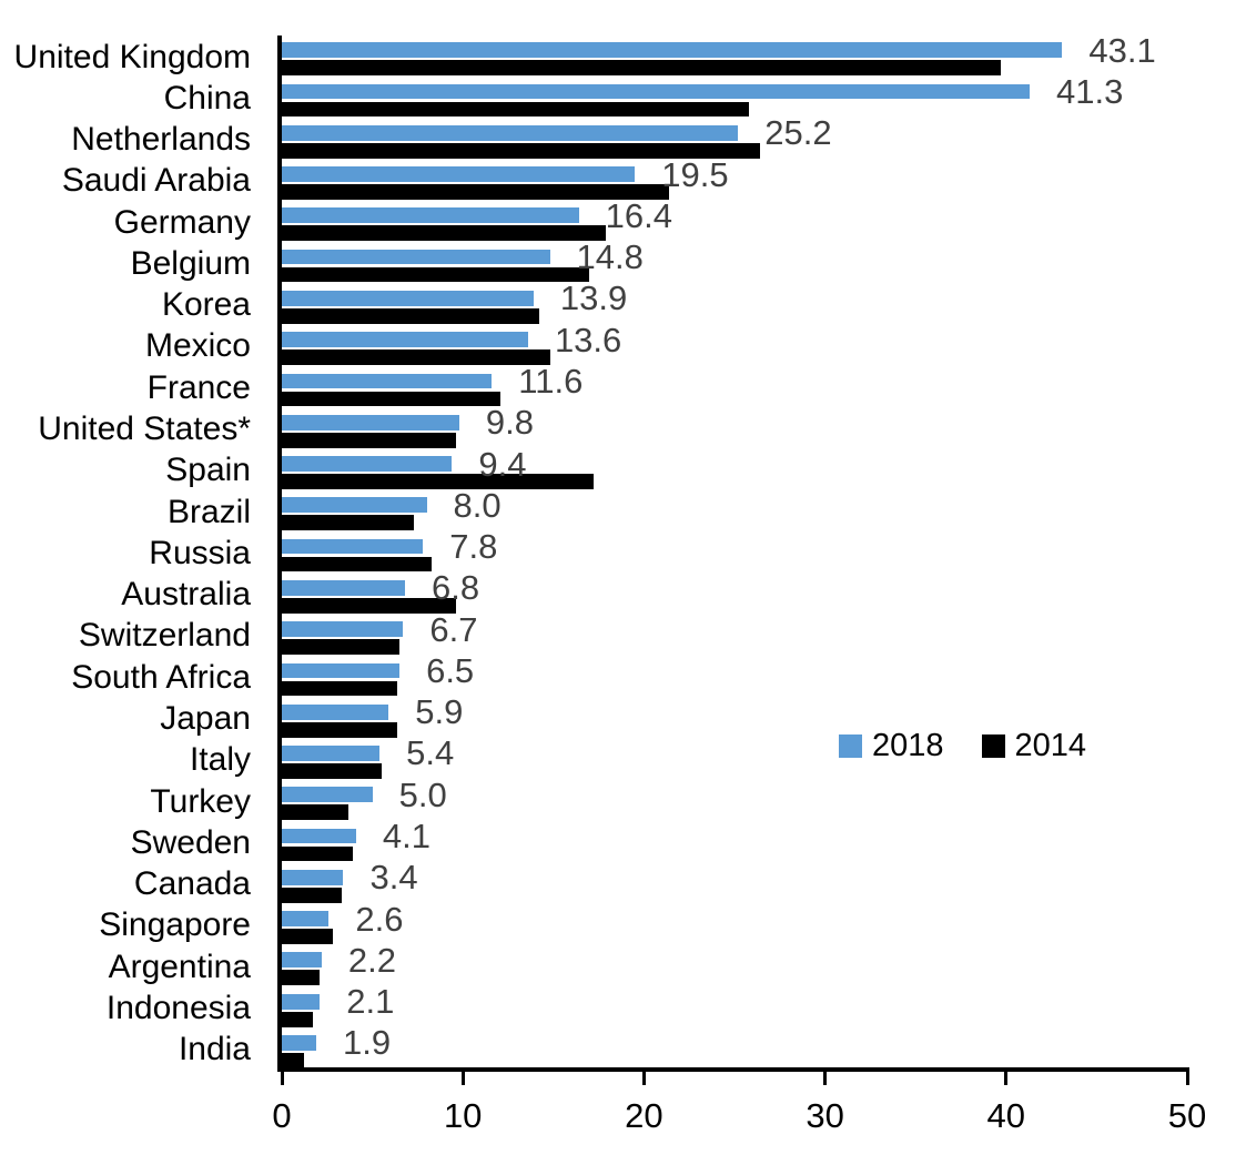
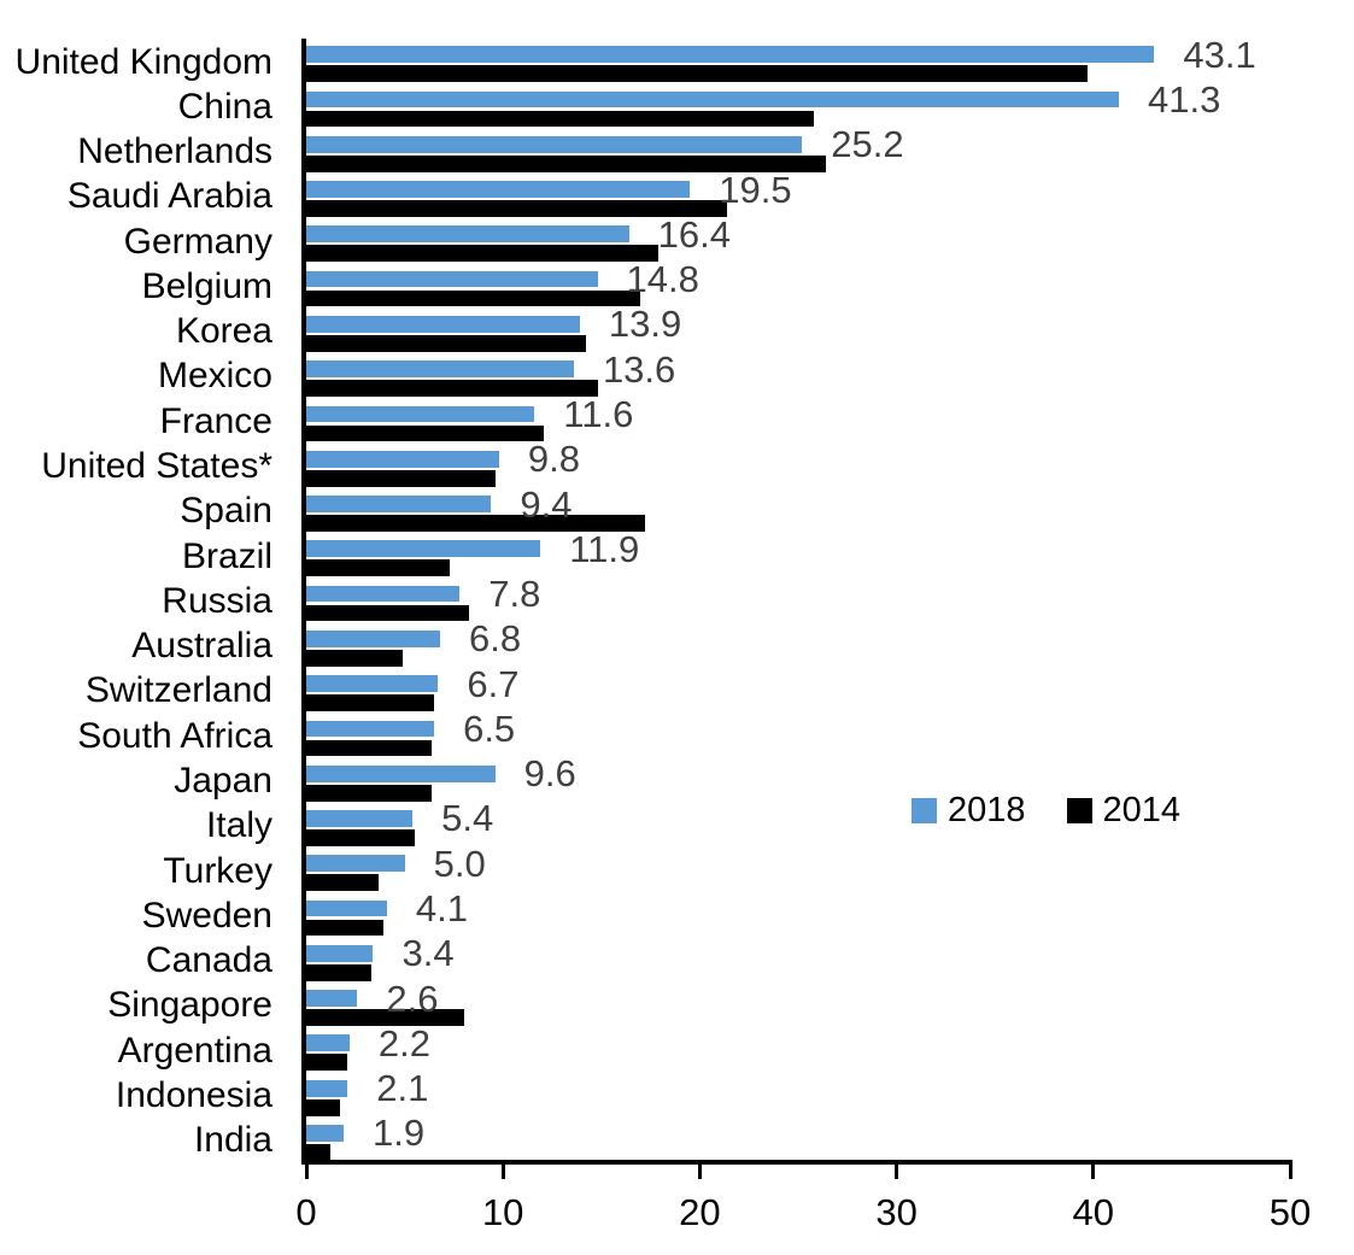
2018/Brazil: 8.0 -> 11.9
2014/Australia: 9.6 -> 4.9
2018/Japan: 5.9 -> 9.6
2014/Singapore: 2.8 -> 8.0
